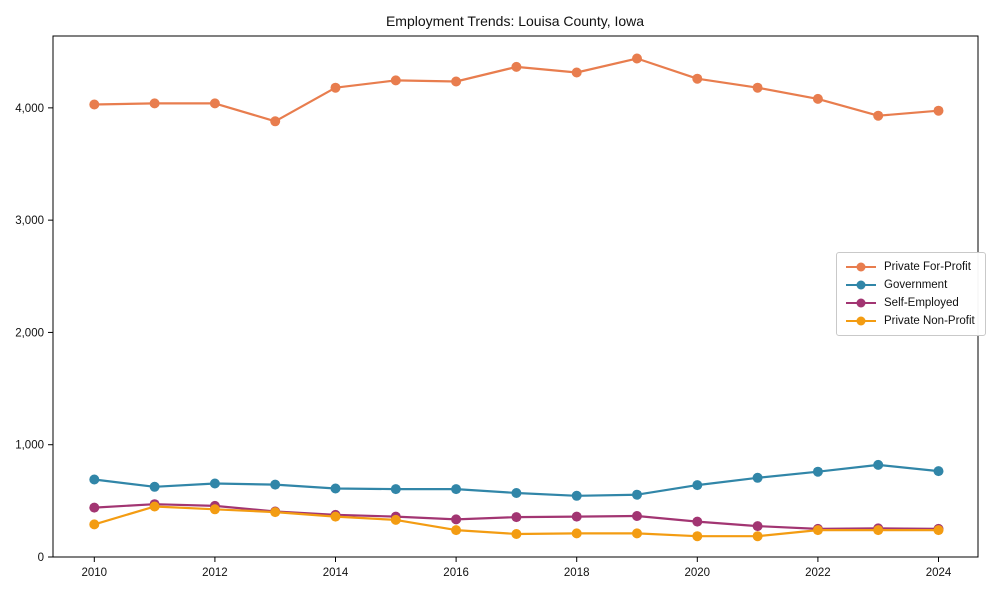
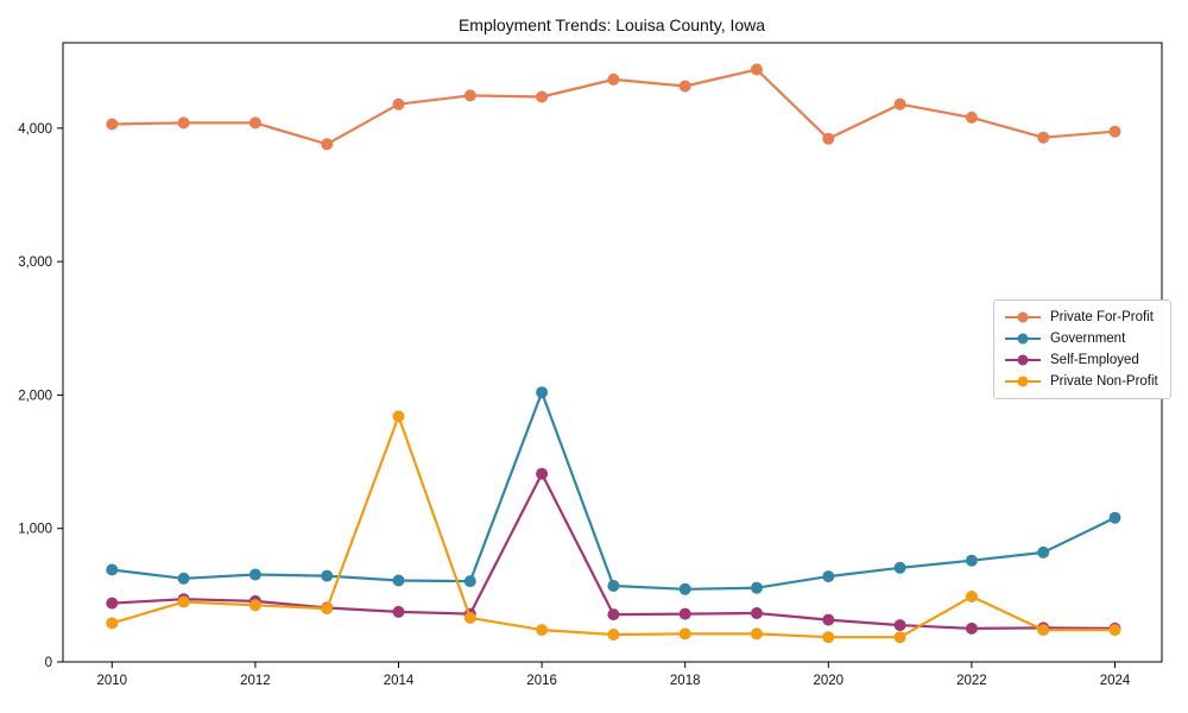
Private Non-Profit/2014: 360 -> 1840
Government/2016: 600 -> 2020
Self-Employed/2016: 340 -> 1410
Private For-Profit/2020: 4260 -> 3920
Private Non-Profit/2022: 240 -> 490
Government/2024: 760 -> 1080
